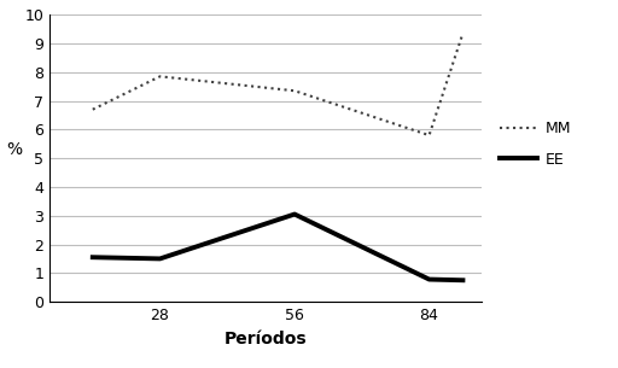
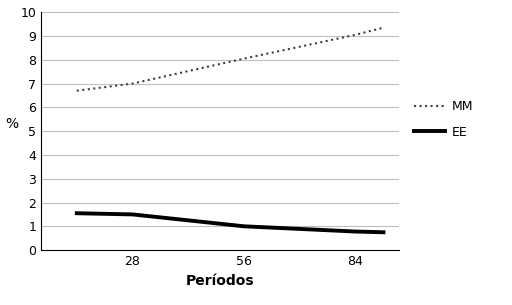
MM/28: 7.85 -> 7.00
MM/56: 7.35 -> 8.05
EE/56: 3.05 -> 1.00
MM/84: 5.80 -> 9.05
